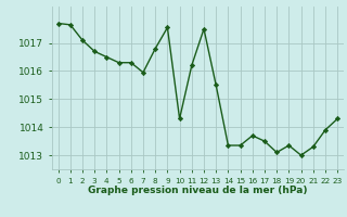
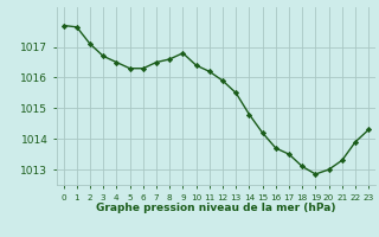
7: 1015.95 -> 1016.50
8: 1016.80 -> 1016.60
9: 1017.55 -> 1016.80
10: 1014.30 -> 1016.40
12: 1017.50 -> 1015.90
14: 1013.35 -> 1014.80
15: 1013.35 -> 1014.20
19: 1013.35 -> 1012.85
